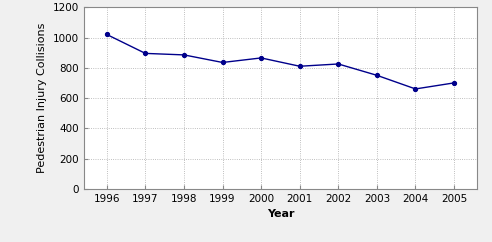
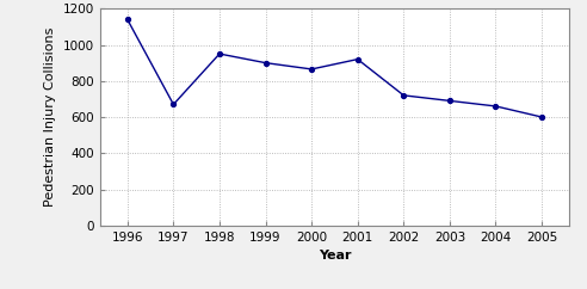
1996: 1020 -> 1140
1997: 900 -> 670
1998: 880 -> 950
1999: 840 -> 900
2001: 810 -> 920
2002: 820 -> 720
2003: 750 -> 690
2005: 700 -> 600
